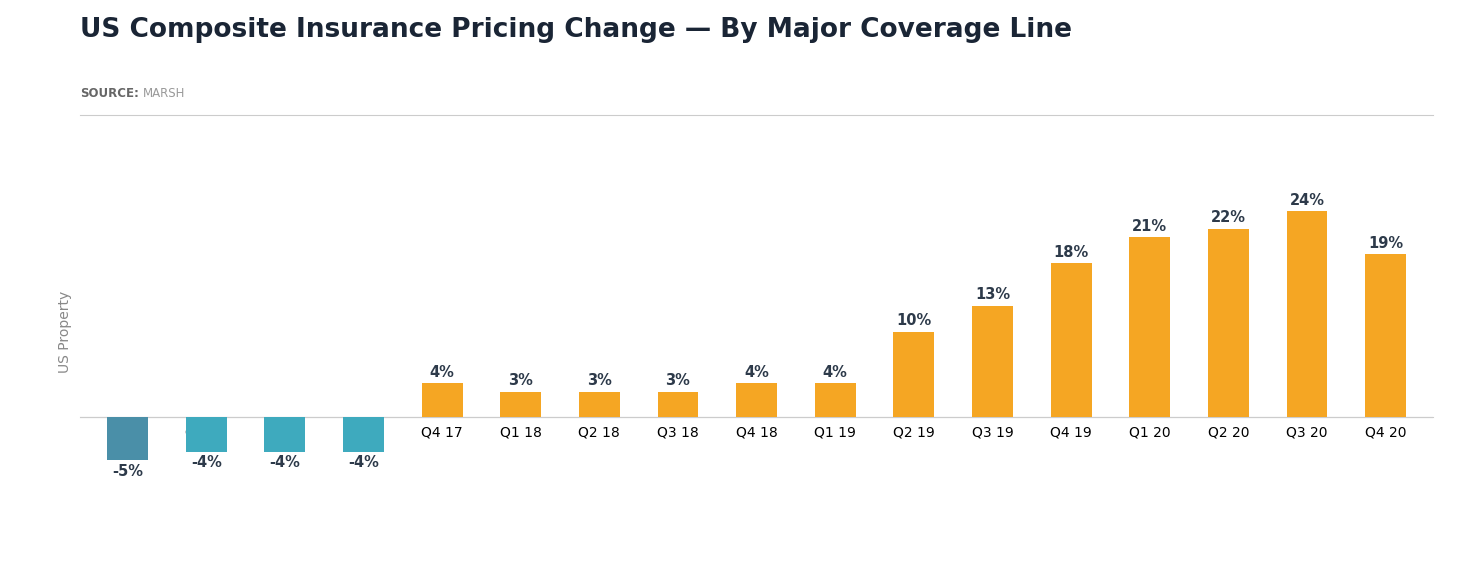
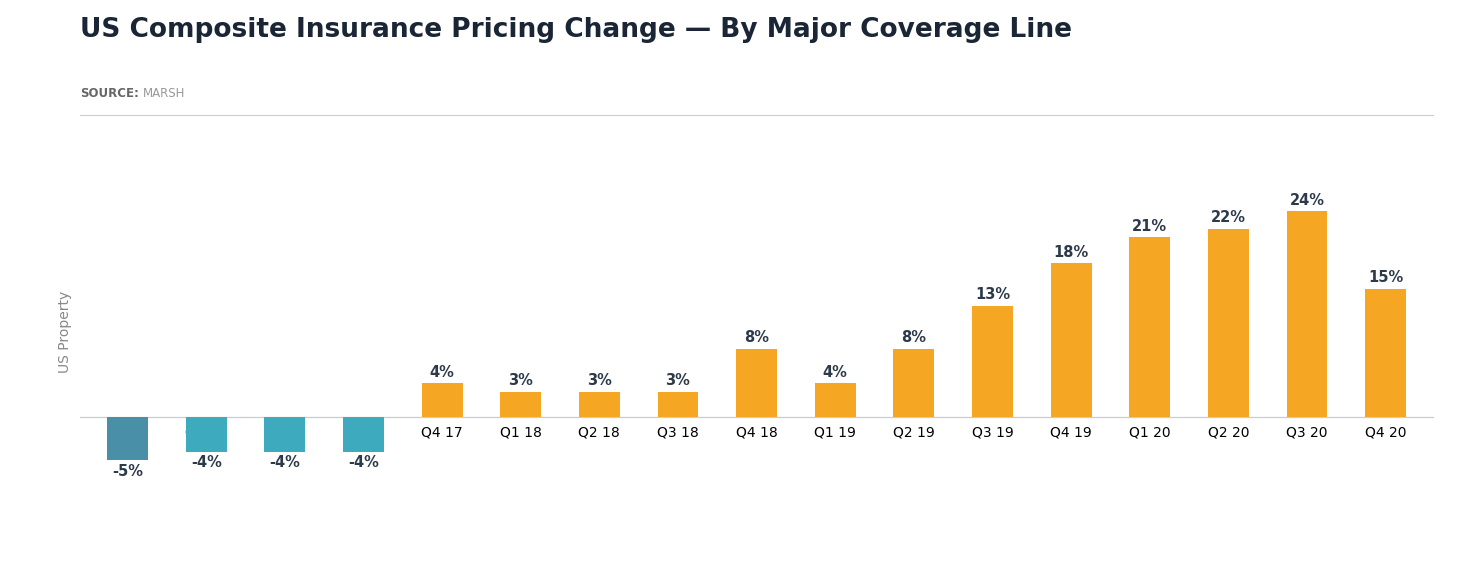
Q4 18: 4% -> 8%
Q2 19: 10% -> 8%
Q4 20: 19% -> 15%
